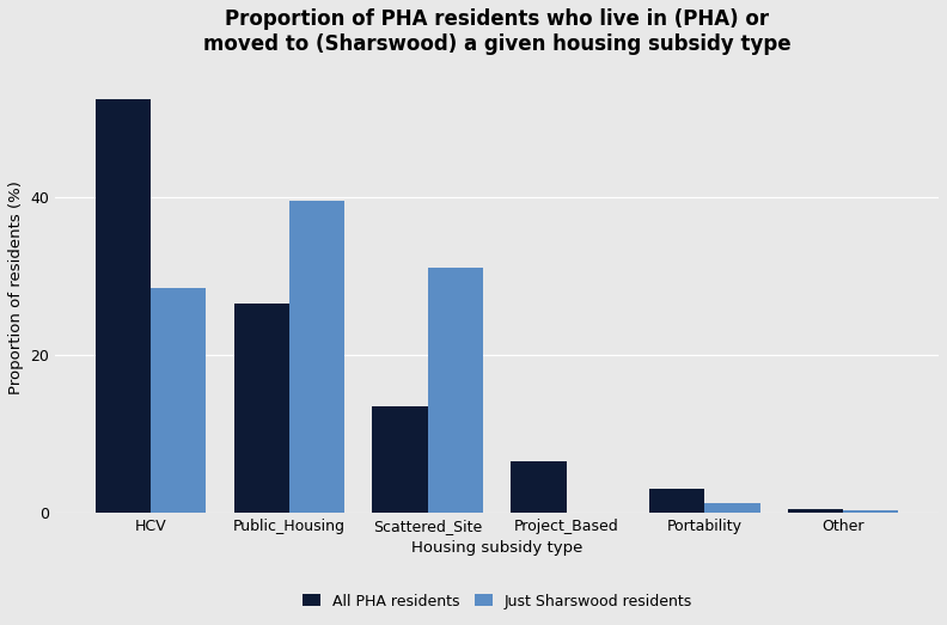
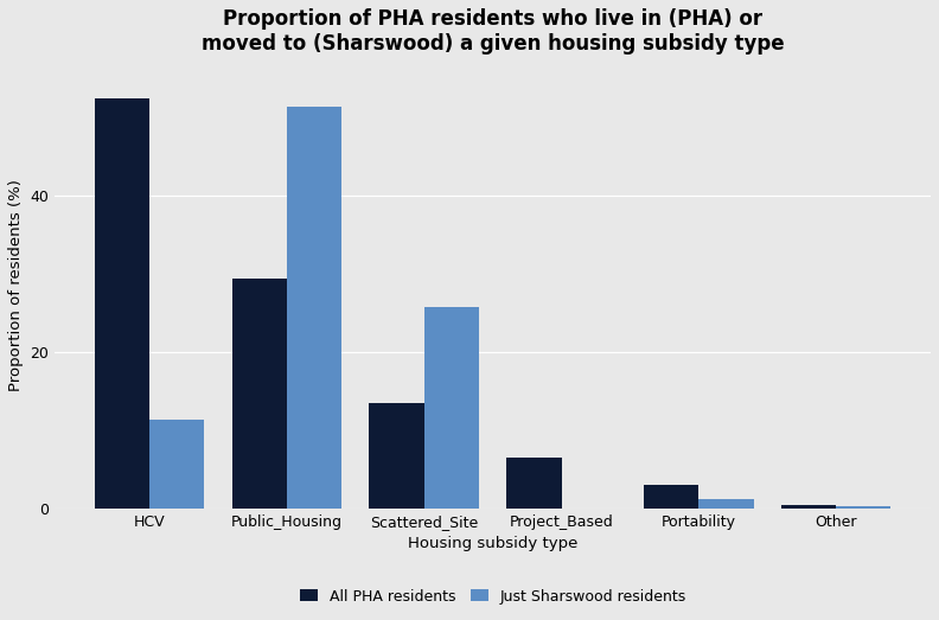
Just Sharswood residents/HCV: 28.5 -> 11.4
All PHA residents/Public_Housing: 26.5 -> 29.4
Just Sharswood residents/Public_Housing: 39.5 -> 51.4
Just Sharswood residents/Scattered_Site: 31.0 -> 25.8
